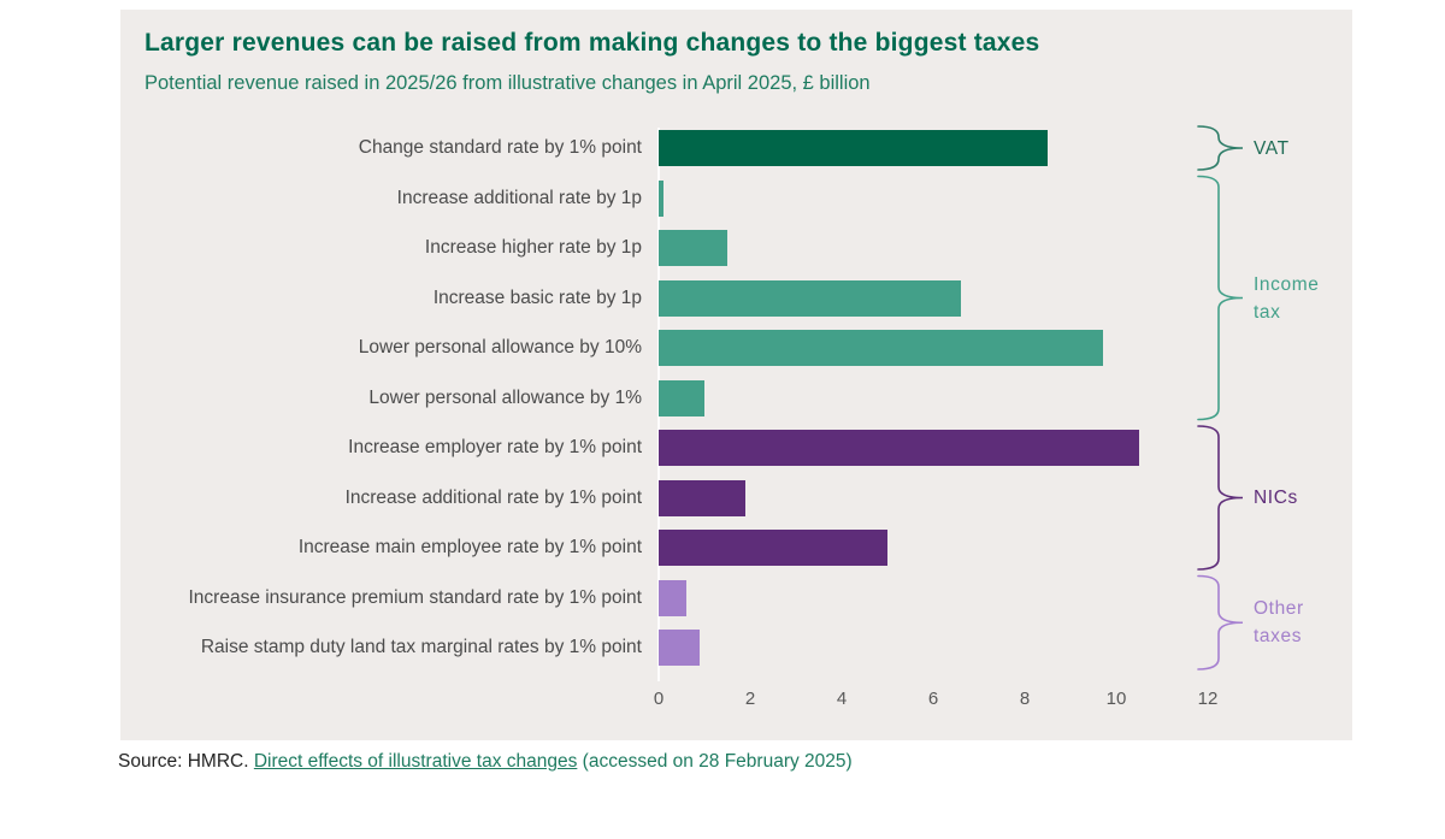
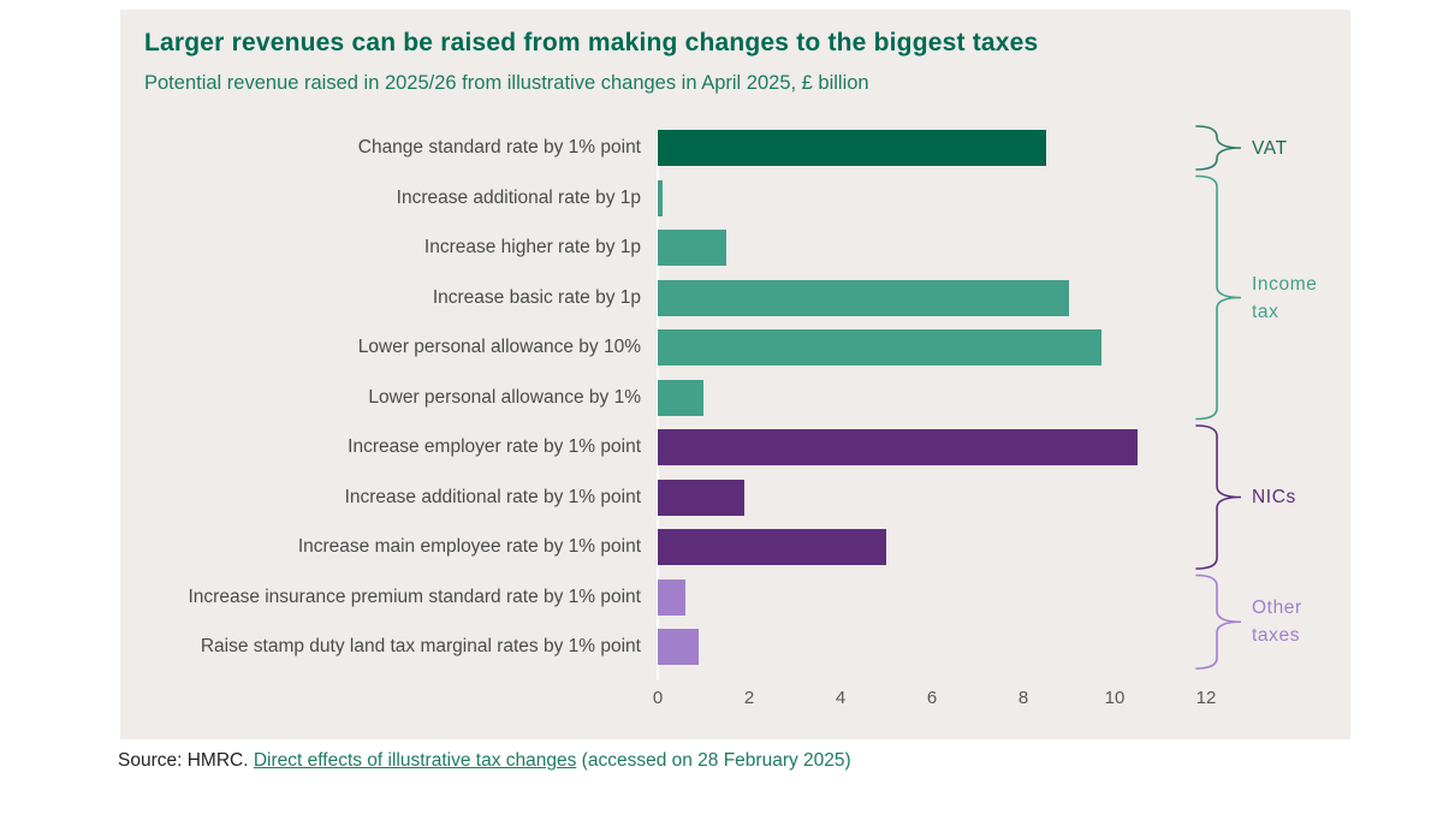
Increase basic rate by 1p: 6.6 -> 9.0
